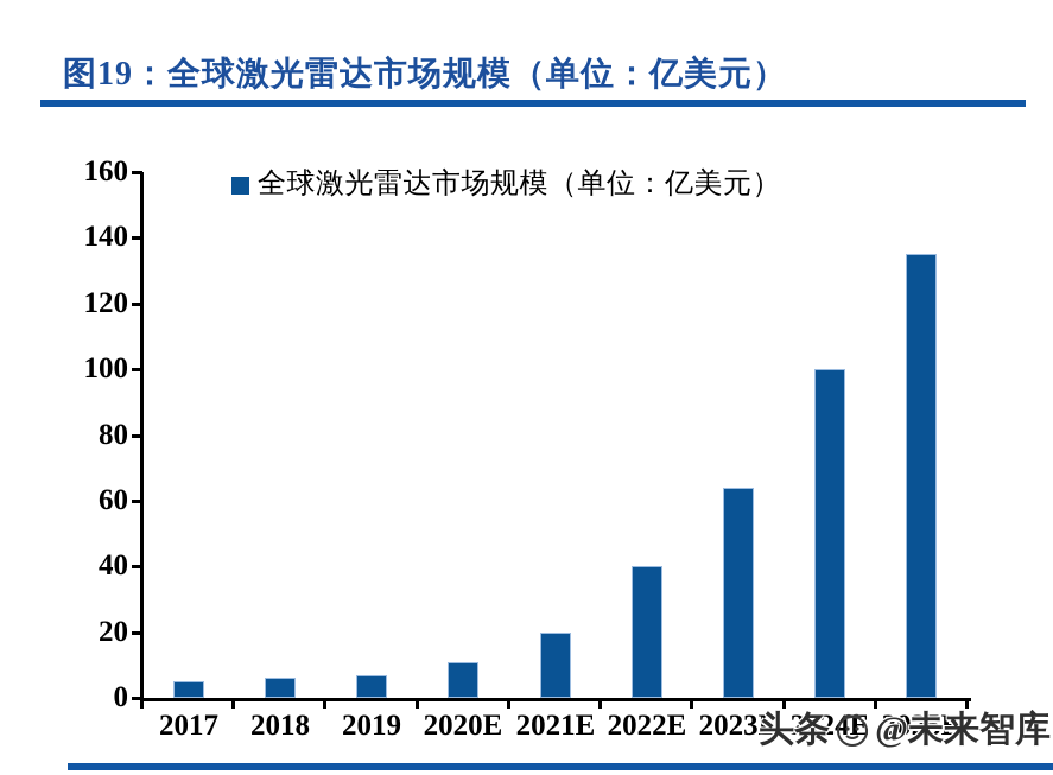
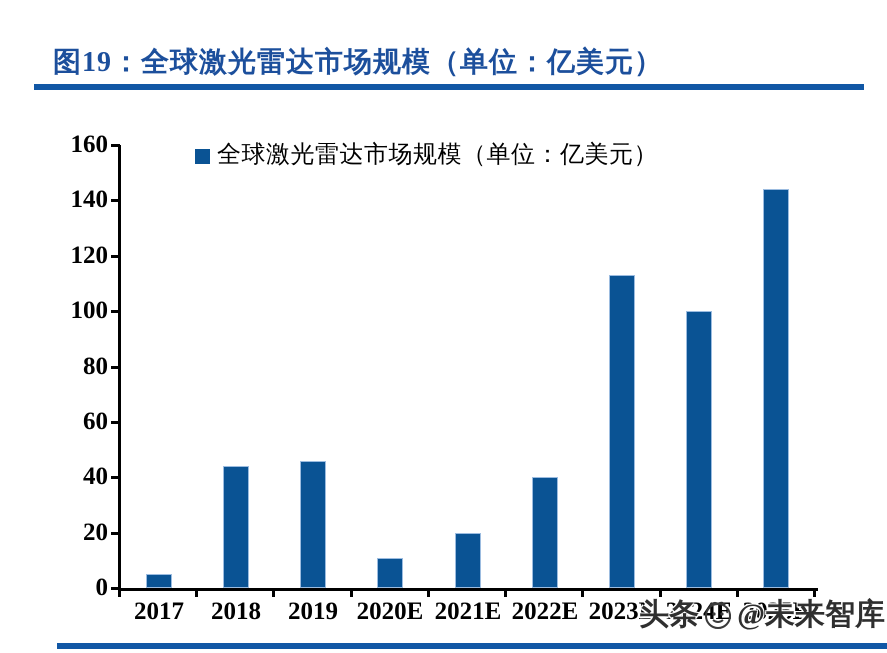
2018: 6 -> 44
2019: 7 -> 46
2023E: 64 -> 113
2025E: 135 -> 144
